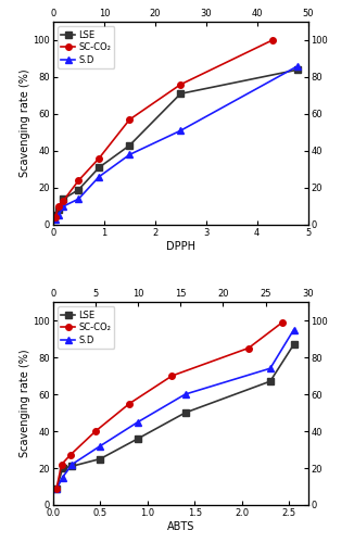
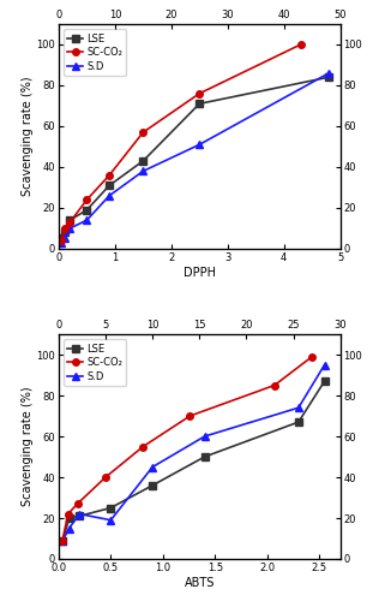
S.D/0.5: 32 -> 19
